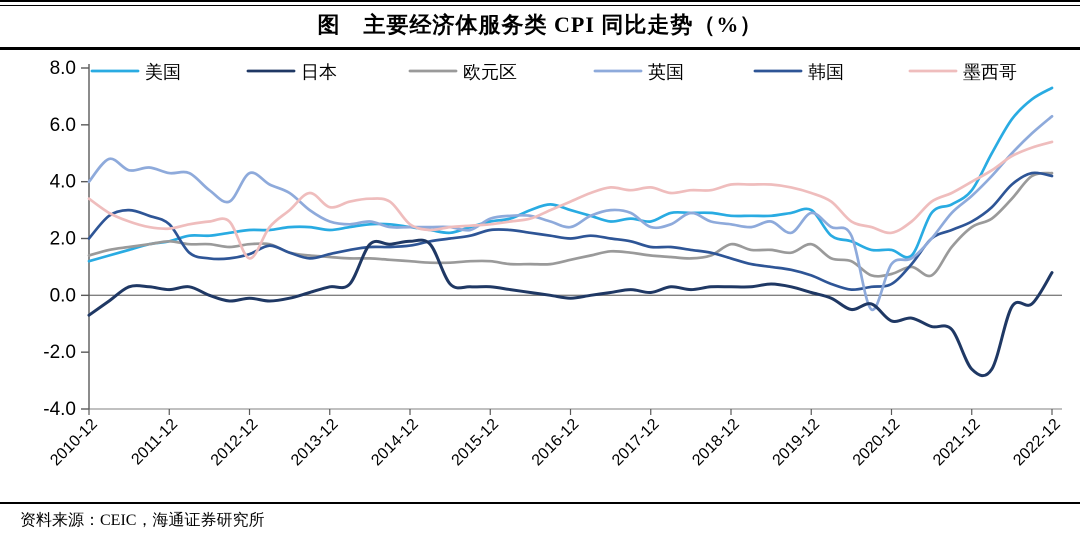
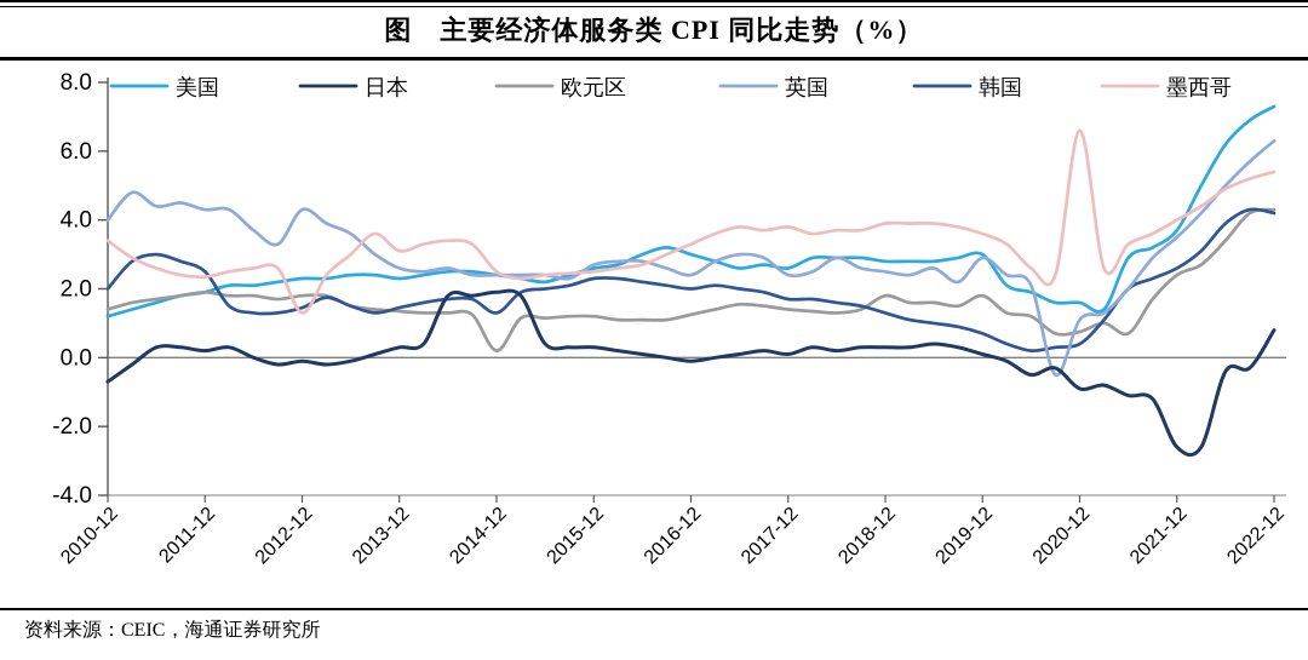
欧元区/2014-12: 1.2 -> 0.2
韩国/2014-12: 1.8 -> 1.3
墨西哥/2020-12: 2.2 -> 6.6
